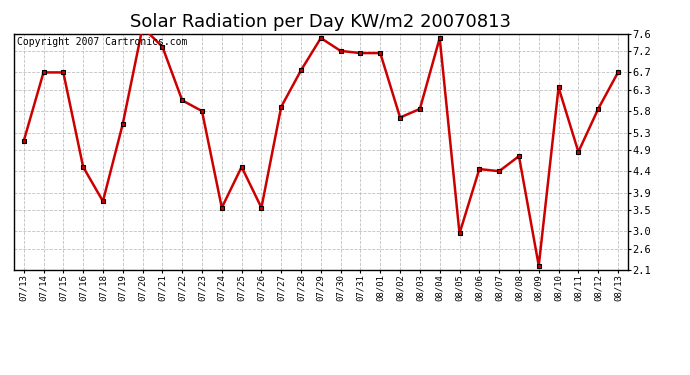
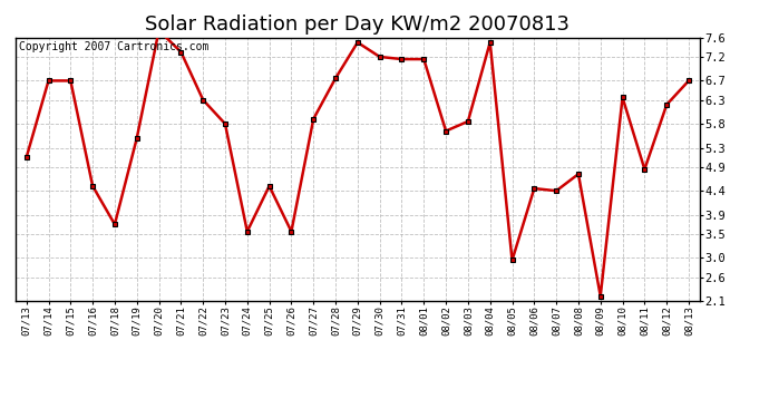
07/22: 6.05 -> 6.30
08/12: 5.85 -> 6.20
